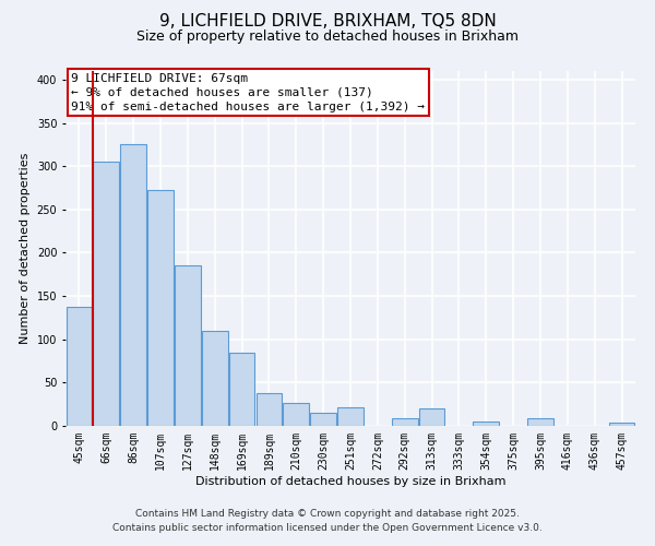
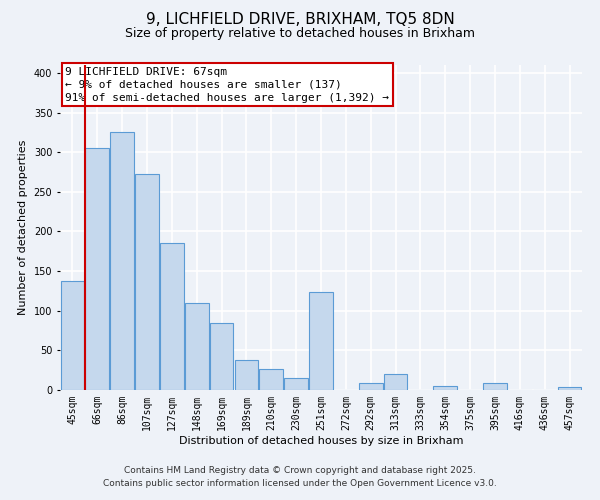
251sqm: 22 -> 124
